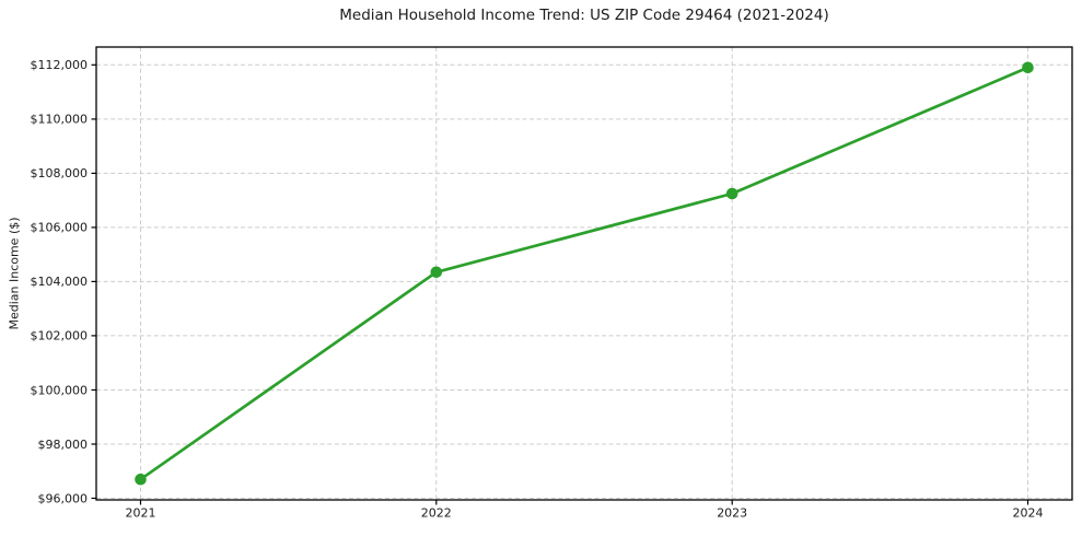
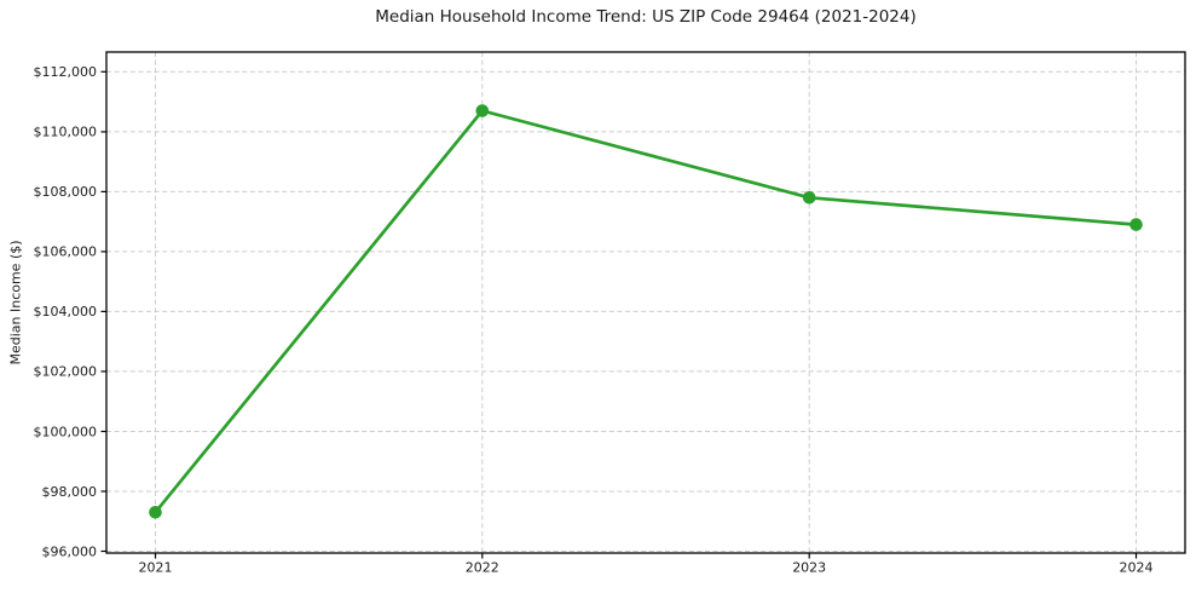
2021: $96700 -> $97300
2022: $104400 -> $110700
2023: $107200 -> $107800
2024: $111900 -> $106900
